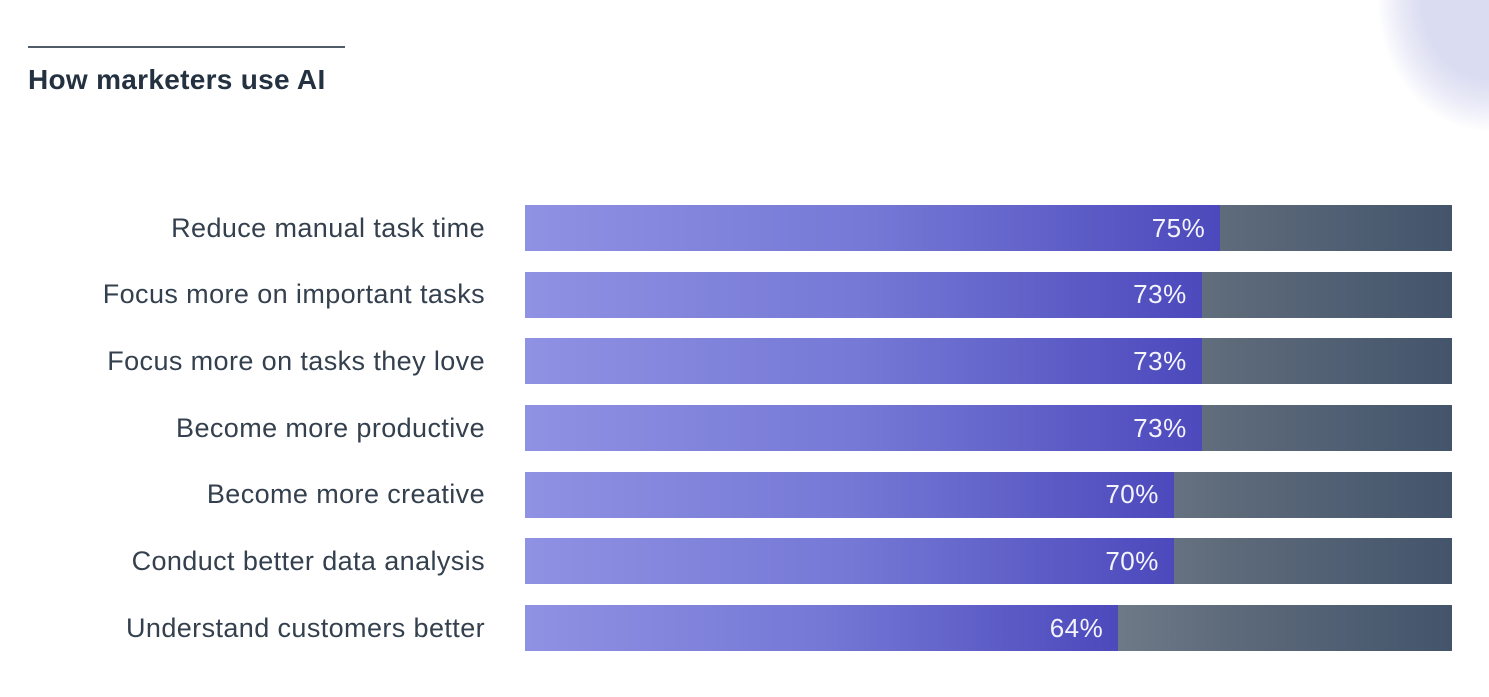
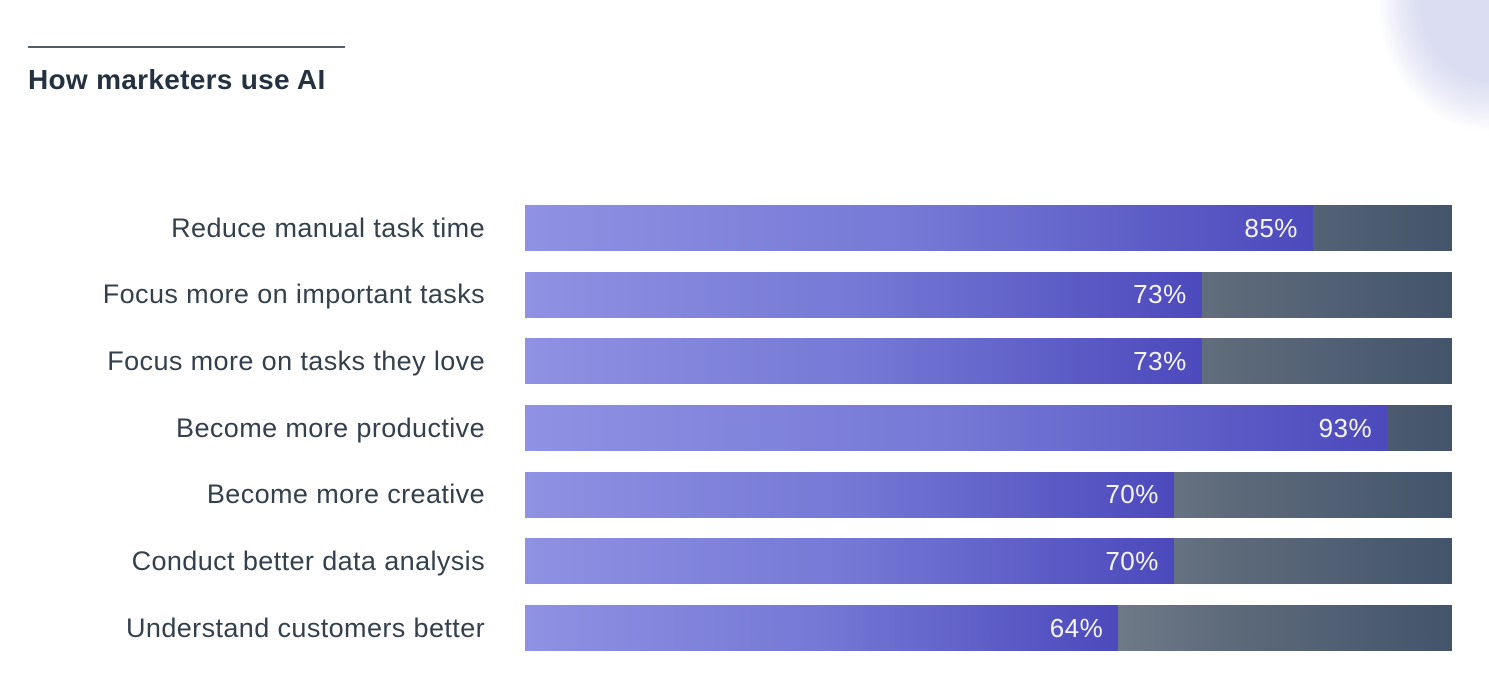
Reduce manual task time: 75% -> 85%
Become more productive: 73% -> 93%
